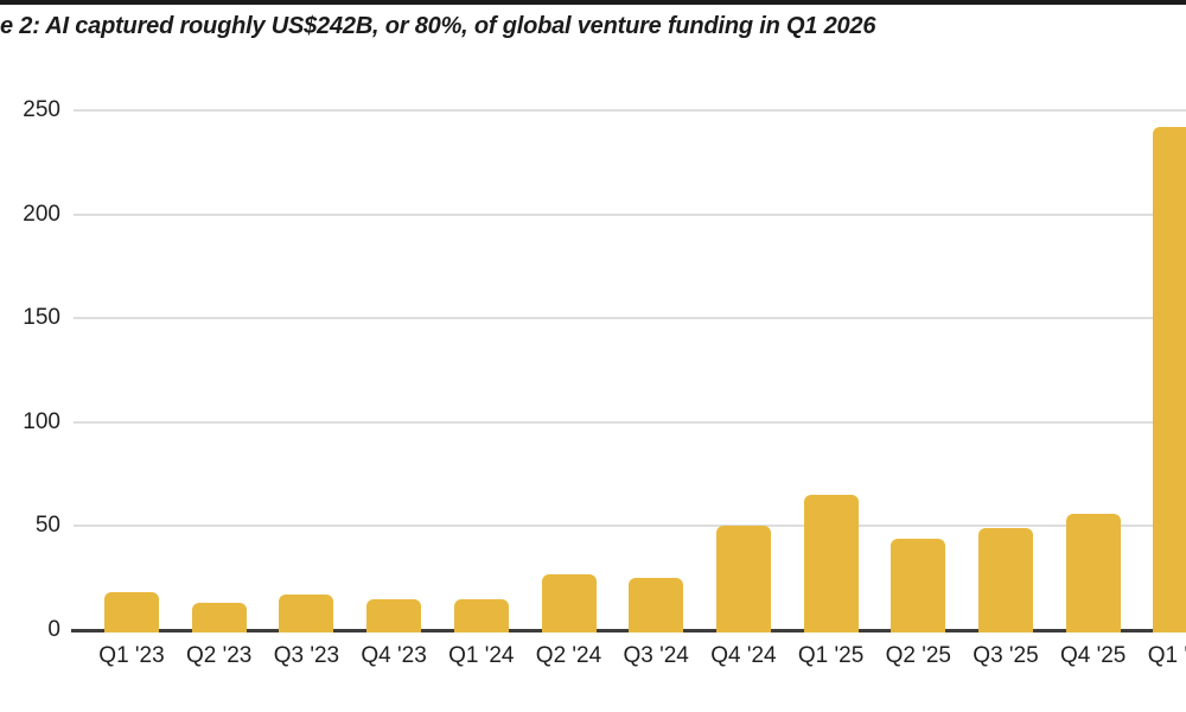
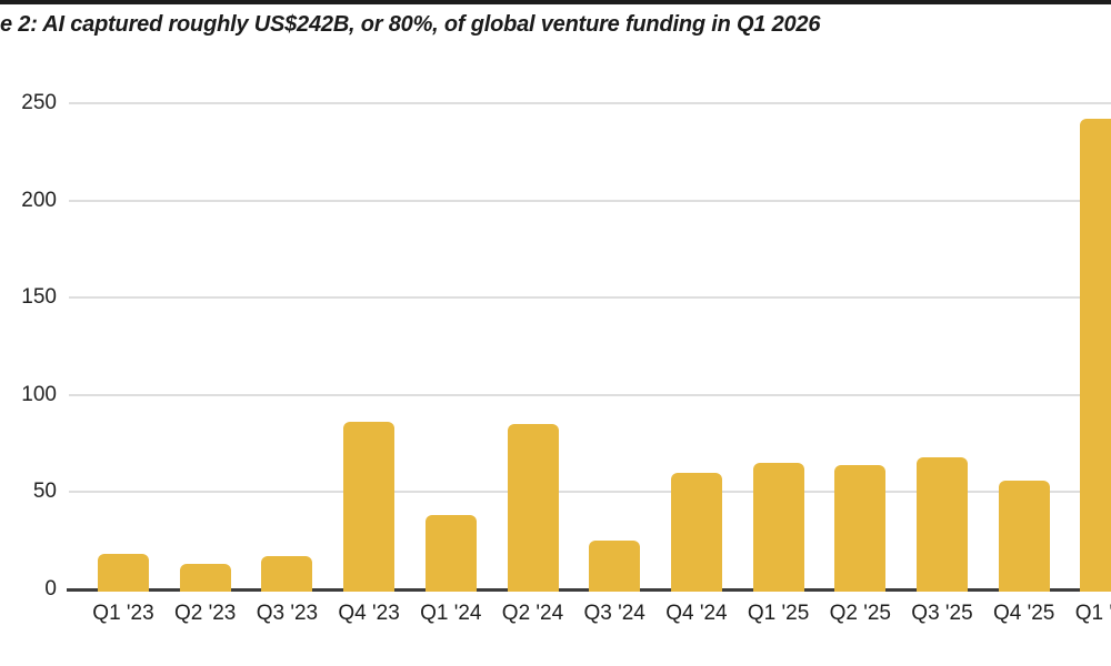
Q4 '23: 15 -> 86
Q1 '24: 15 -> 38
Q2 '24: 27 -> 85
Q4 '24: 50 -> 60
Q2 '25: 44 -> 64
Q3 '25: 49 -> 68
